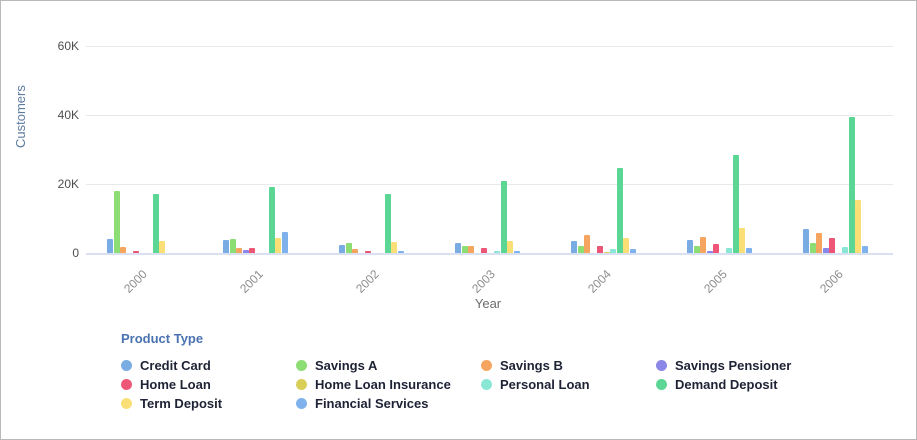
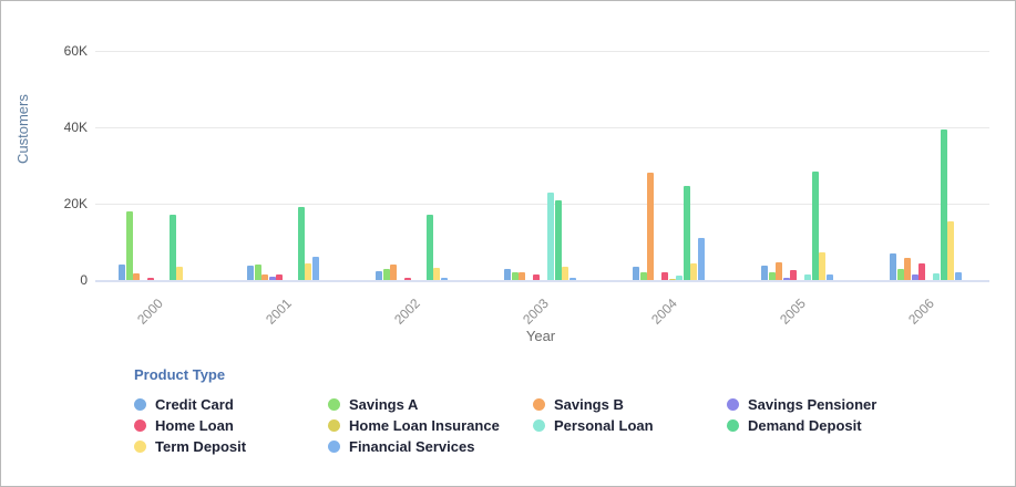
Savings B/2002: 1K -> 4K
Personal Loan/2003: 1K -> 23K
Savings B/2004: 5K -> 28K
Financial Services/2004: 1K -> 11K
